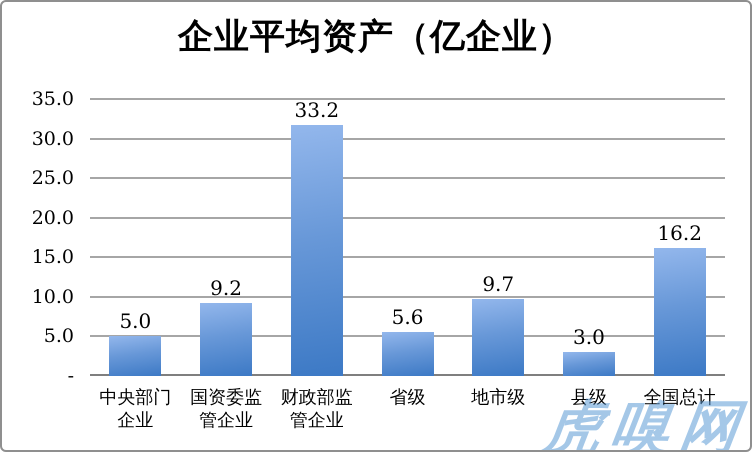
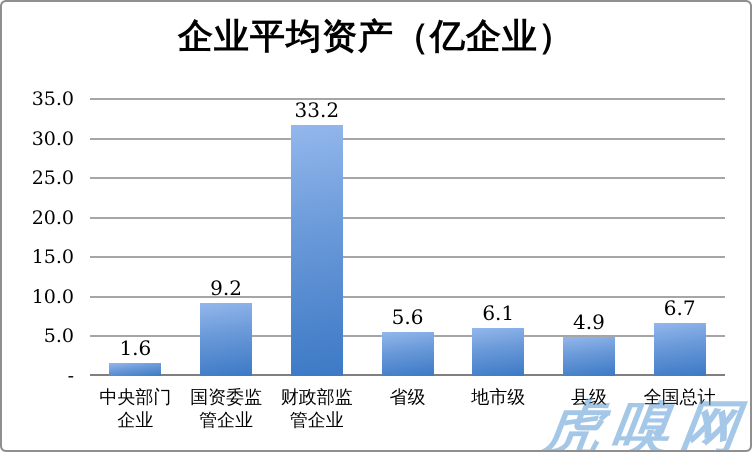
中央部门 企业: 5.0 -> 1.6
地市级: 9.7 -> 6.1
县级: 3.0 -> 4.9
全国总计: 16.2 -> 6.7
